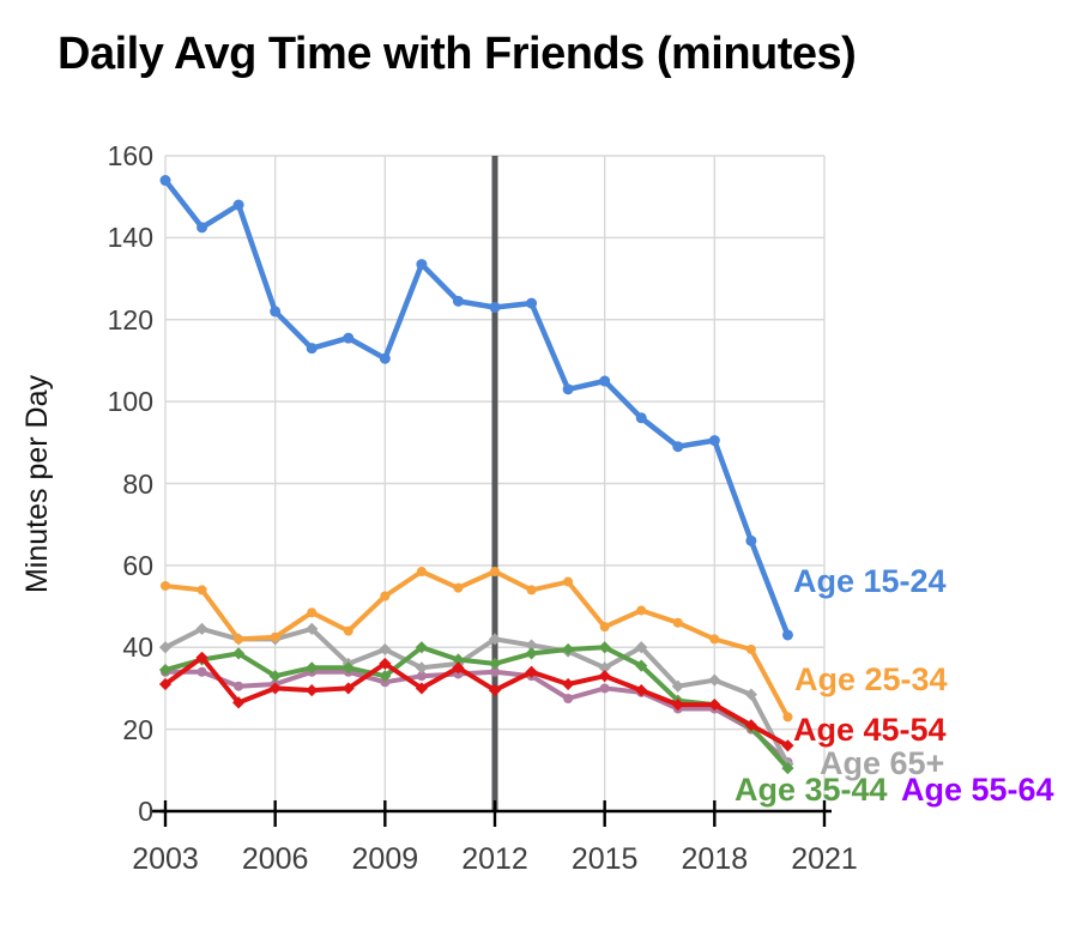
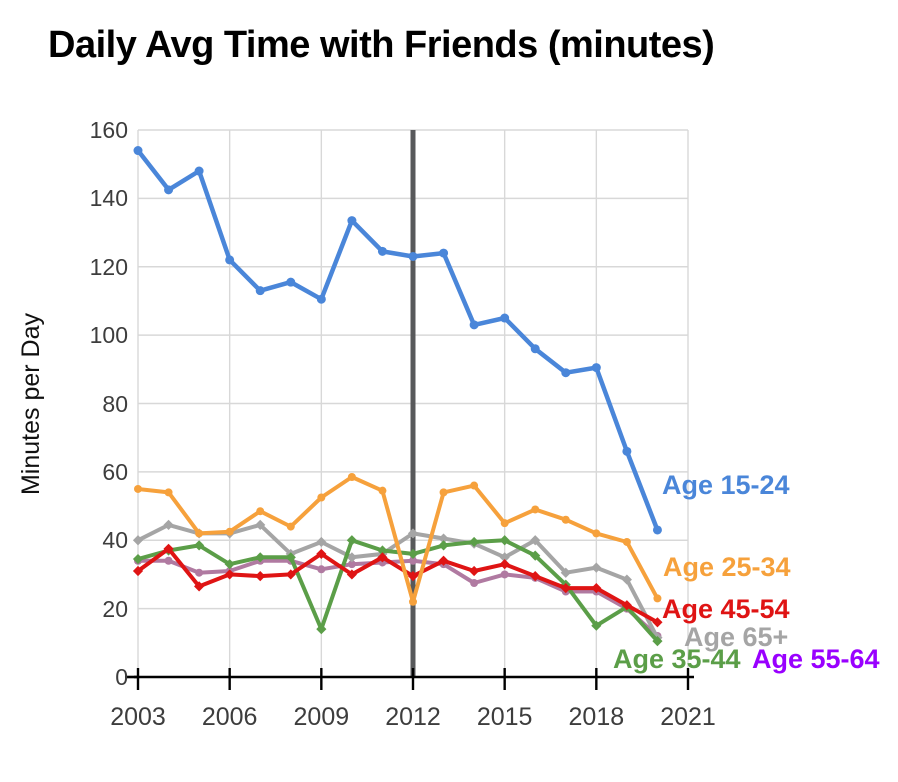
Age 35-44/2009: 33 -> 14
Age 25-34/2012: 58 -> 22
Age 35-44/2018: 26 -> 15
